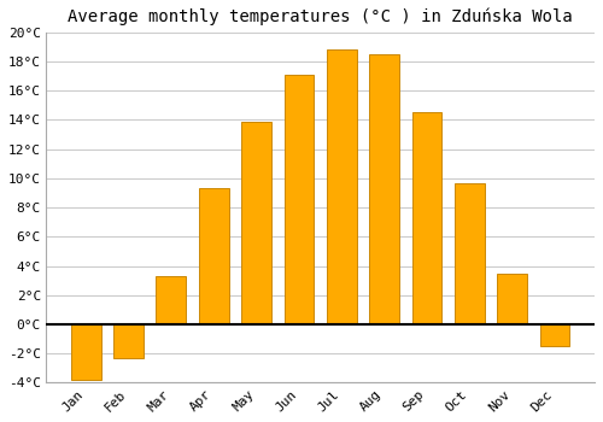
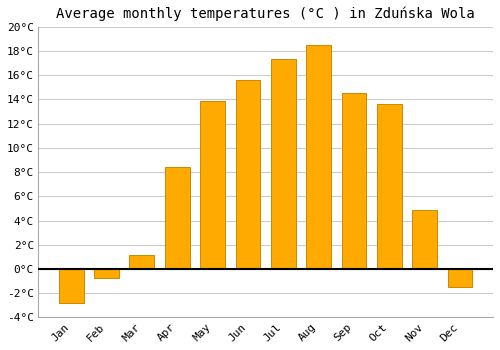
Jan: -3.8°C -> -2.8°C
Feb: -2.3°C -> -0.7°C
Mar: 3.3°C -> 1.2°C
Apr: 9.3°C -> 8.4°C
Jun: 17.1°C -> 15.6°C
Jul: 18.8°C -> 17.3°C
Oct: 9.7°C -> 13.6°C
Nov: 3.5°C -> 4.9°C
